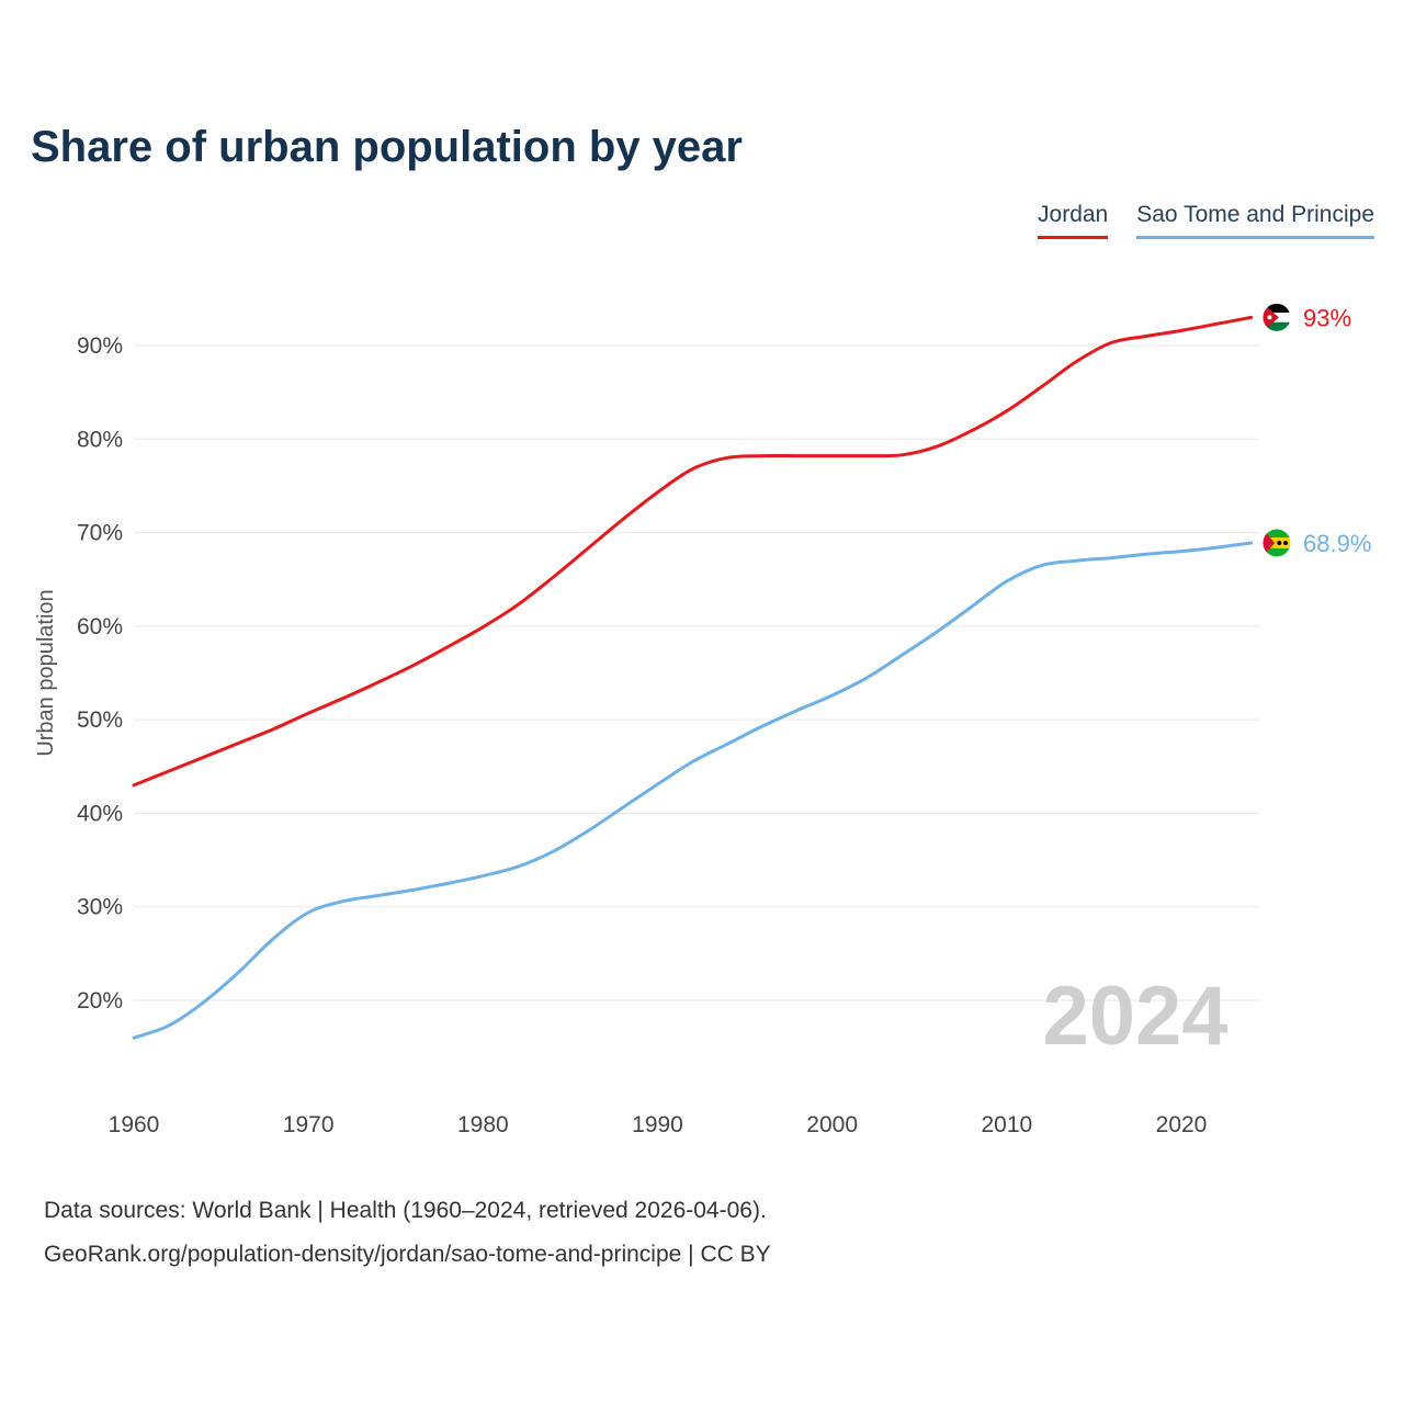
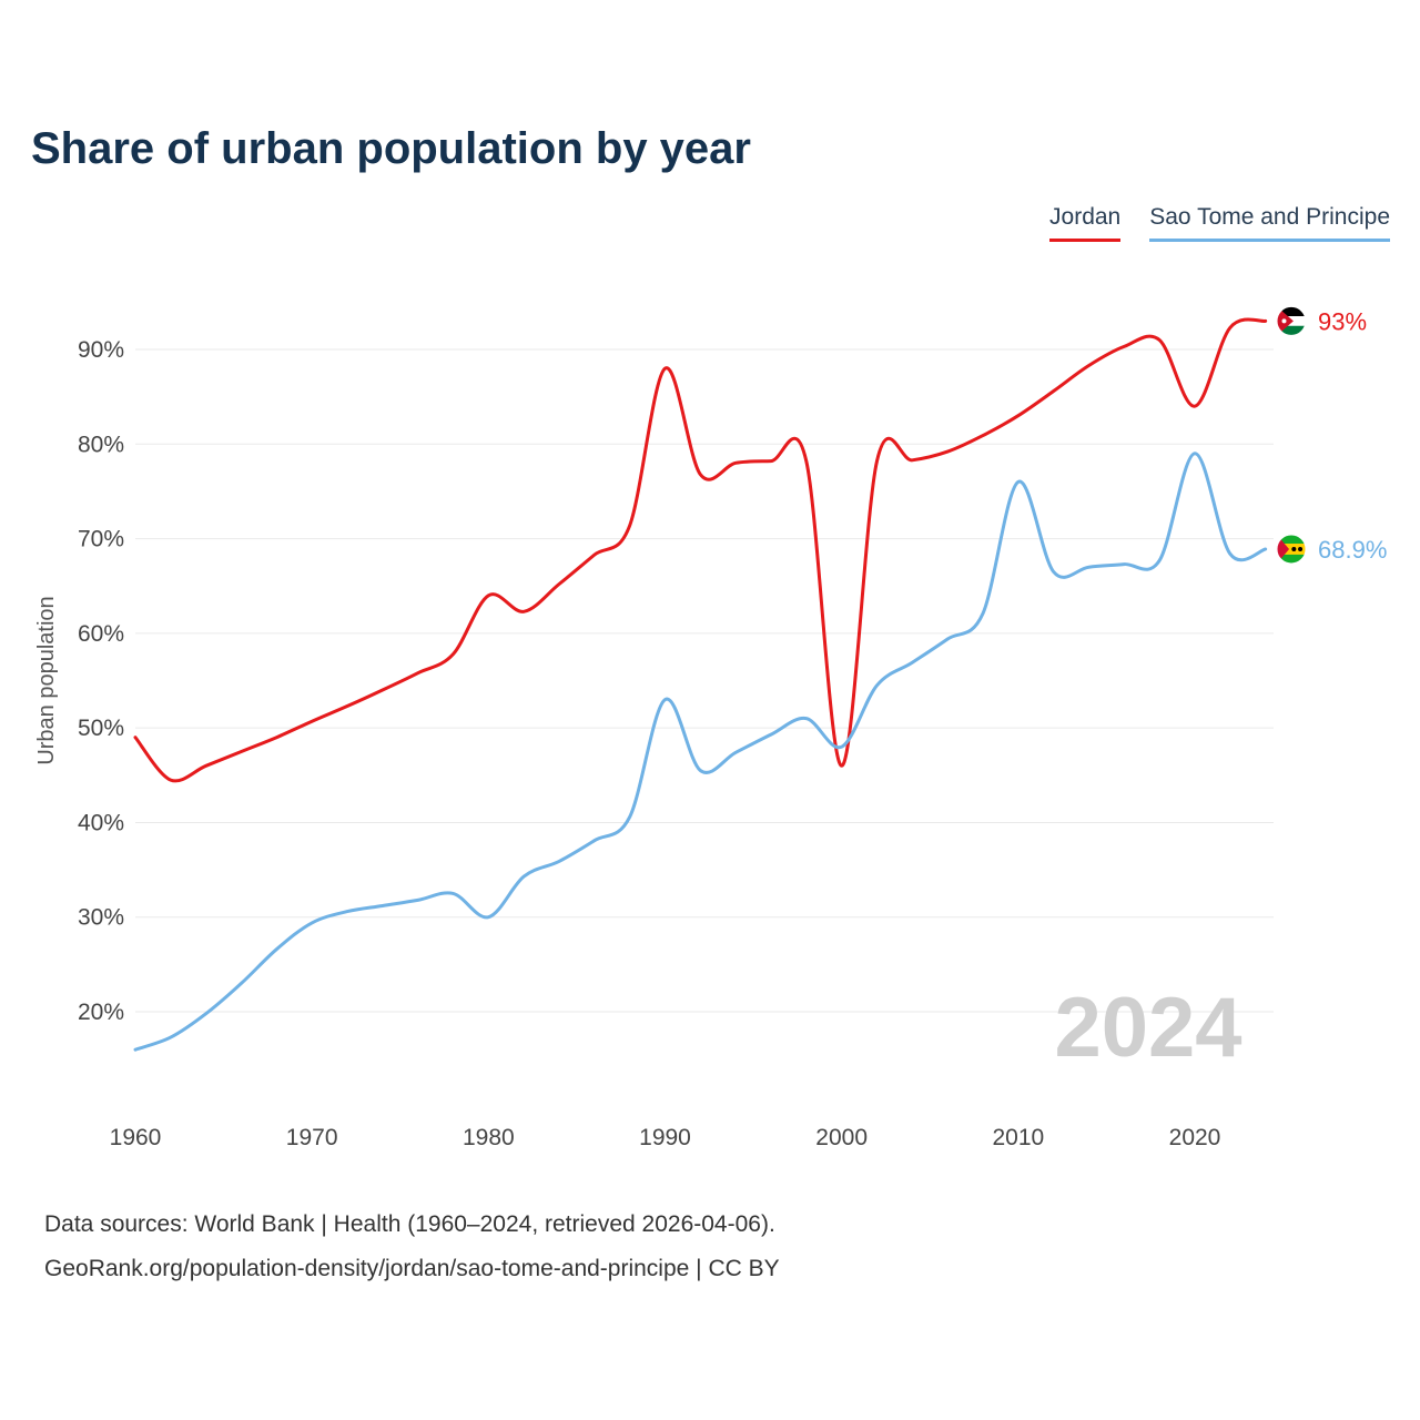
Jordan/1960: 43% -> 49%
Jordan/1980: 60% -> 64%
Sao Tome and Principe/1980: 33% -> 30%
Jordan/1990: 74% -> 88%
Sao Tome and Principe/1990: 43% -> 53%
Jordan/2000: 78% -> 46%
Sao Tome and Principe/2000: 53% -> 48%
Sao Tome and Principe/2010: 65% -> 76%
Jordan/2020: 92% -> 84%
Sao Tome and Principe/2020: 68% -> 79%
